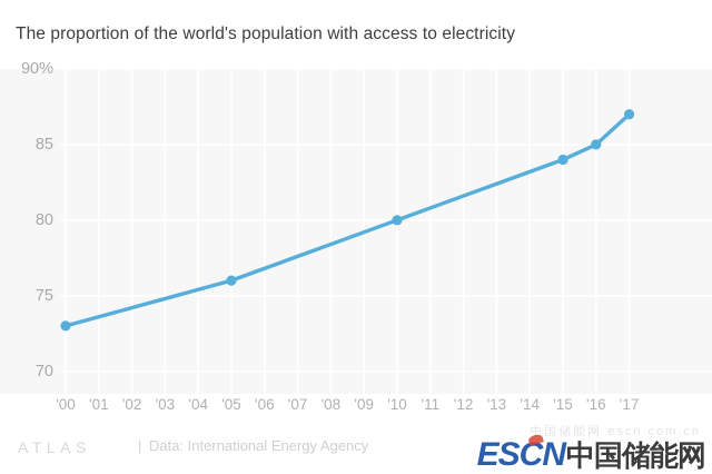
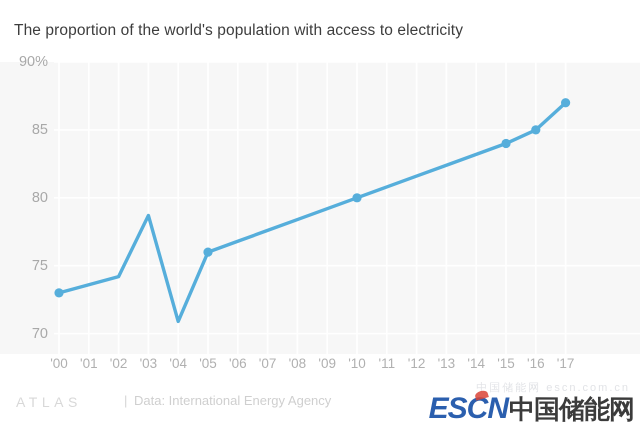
'03: 74.8% -> 78.7%
'04: 75.4% -> 70.9%
